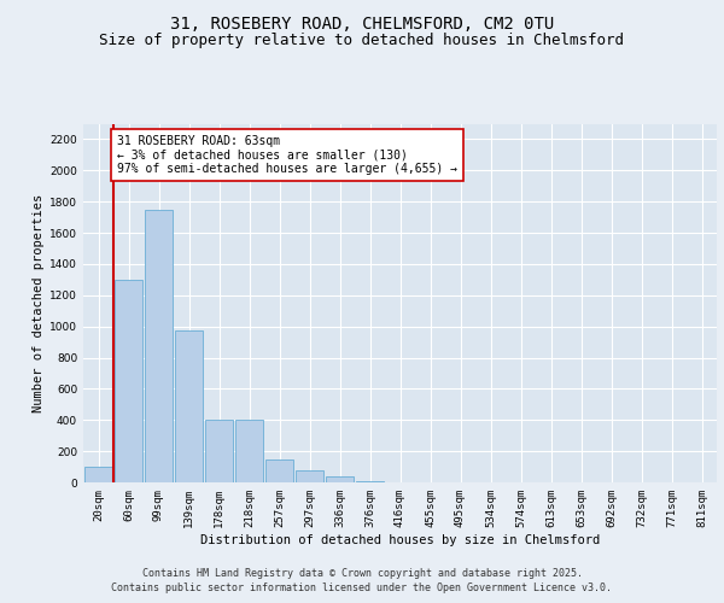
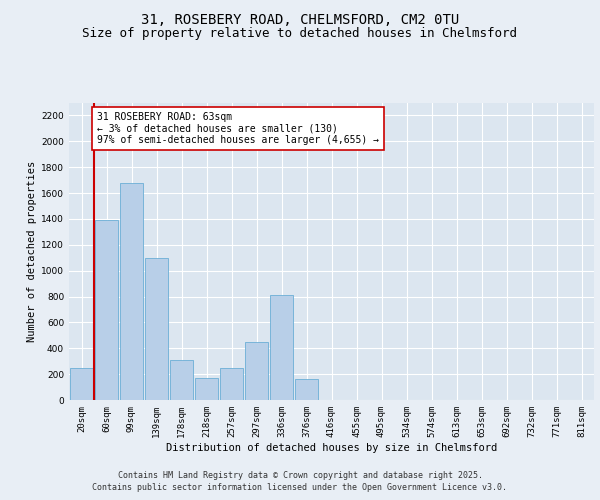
20sqm: 100 -> 250
60sqm: 1300 -> 1390
99sqm: 1750 -> 1680
139sqm: 980 -> 1100
178sqm: 400 -> 310
218sqm: 400 -> 170
257sqm: 150 -> 250
297sqm: 80 -> 450
336sqm: 40 -> 810
376sqm: 10 -> 160
